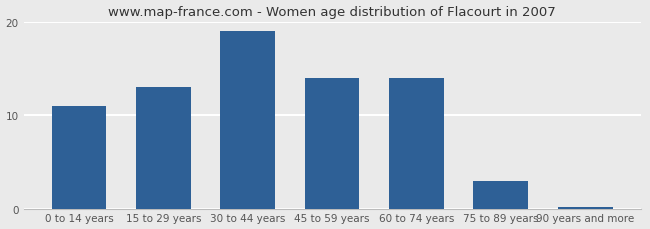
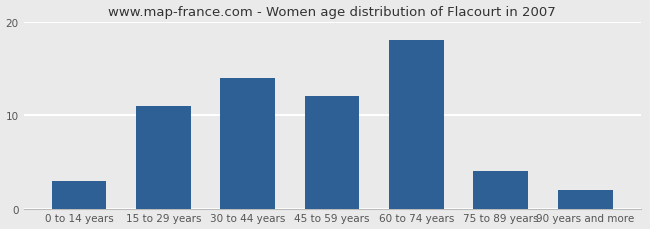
0 to 14 years: 11.0 -> 3.0
15 to 29 years: 13.0 -> 11.0
30 to 44 years: 19.0 -> 14.0
45 to 59 years: 14.0 -> 12.0
60 to 74 years: 14.0 -> 18.0
75 to 89 years: 3.0 -> 4.0
90 years and more: 0.2 -> 2.0
